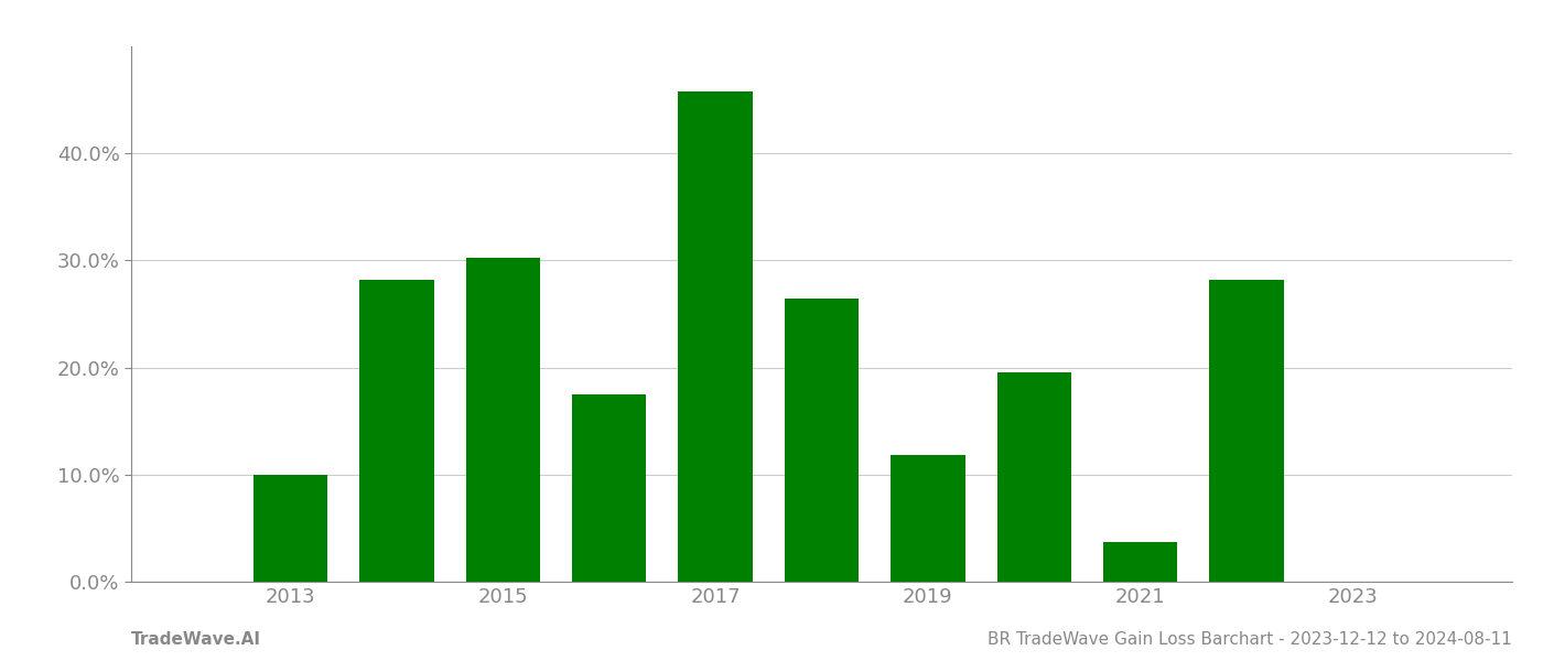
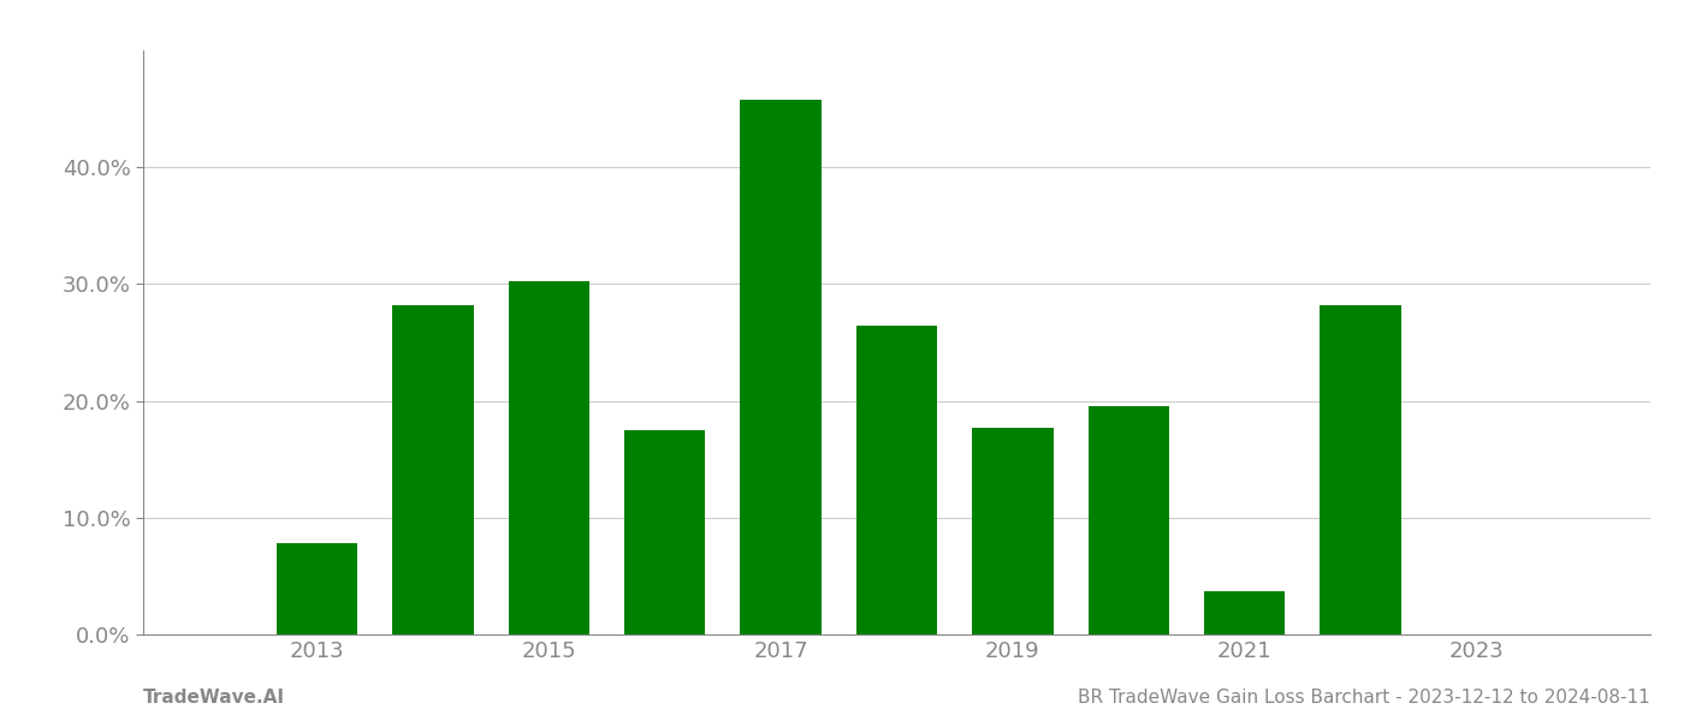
2013: 10.0% -> 7.8%
2019: 11.8% -> 17.7%
